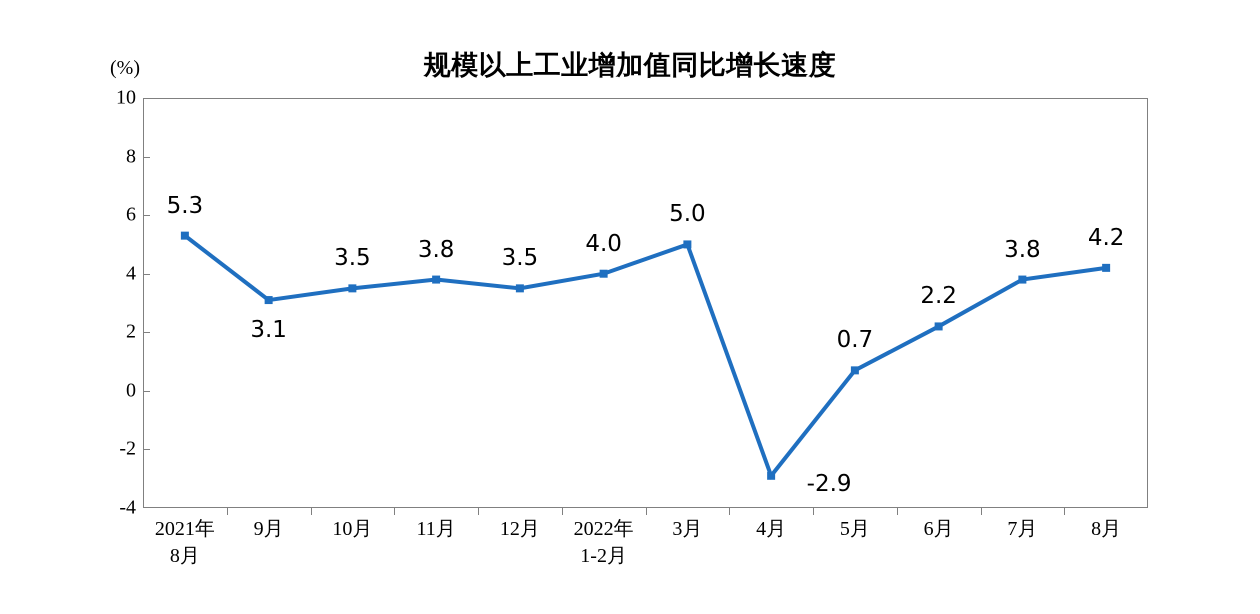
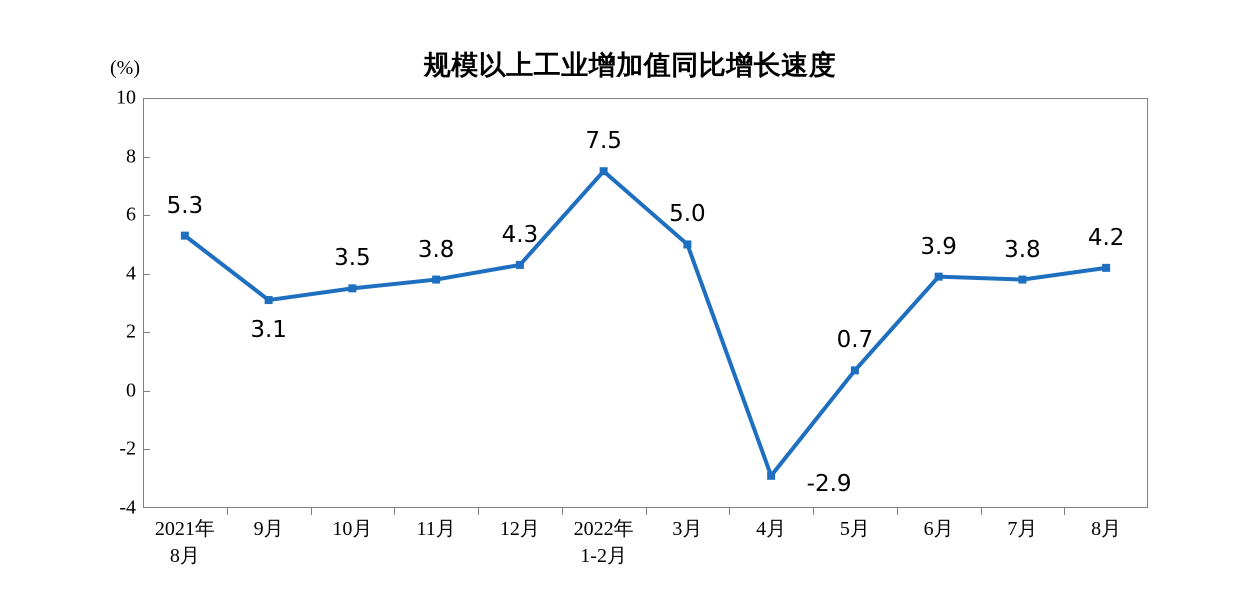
12月: 3.5 -> 4.3
2022年 1-2月: 4.0 -> 7.5
6月: 2.2 -> 3.9
